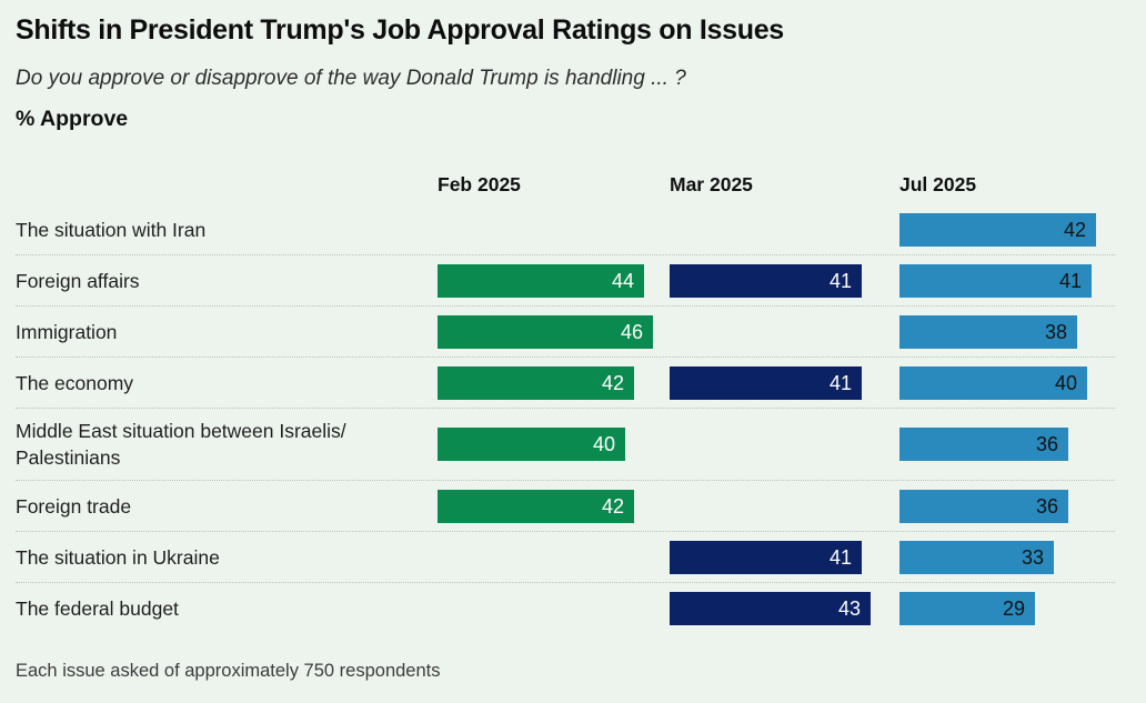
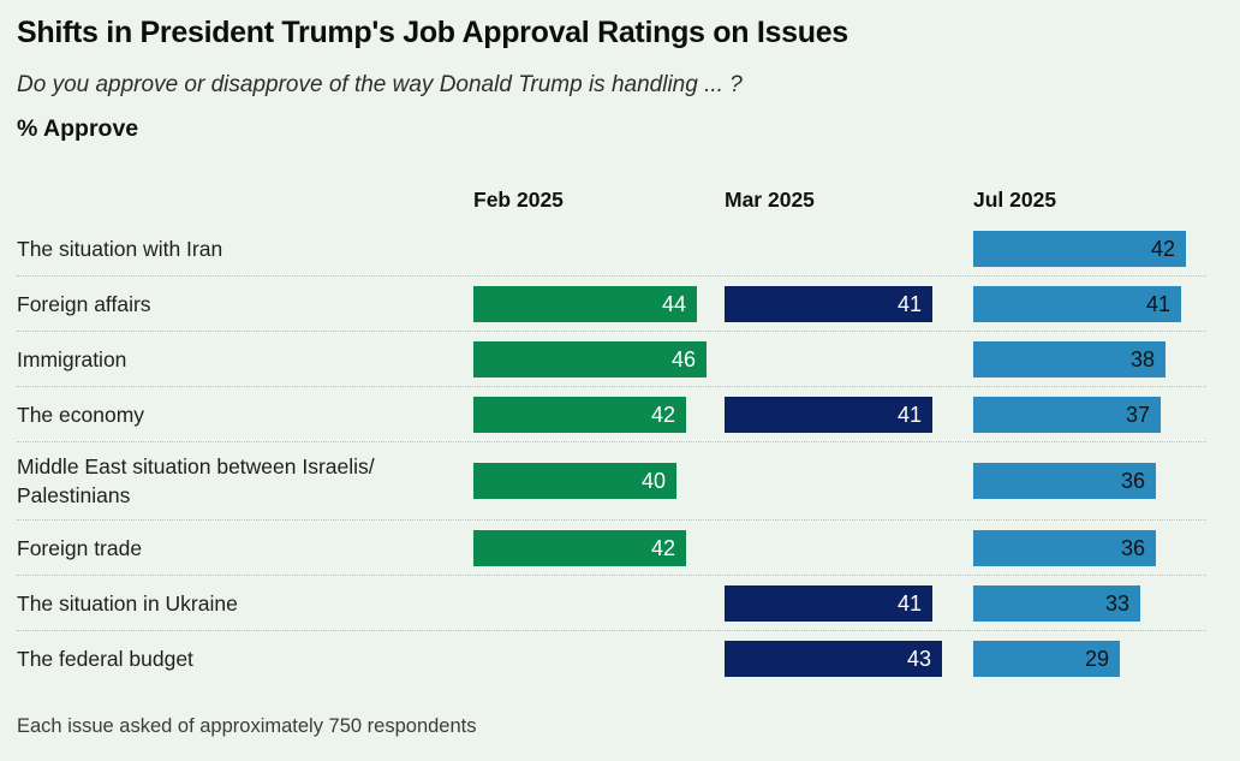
Jul 2025/The economy: 40 -> 37
